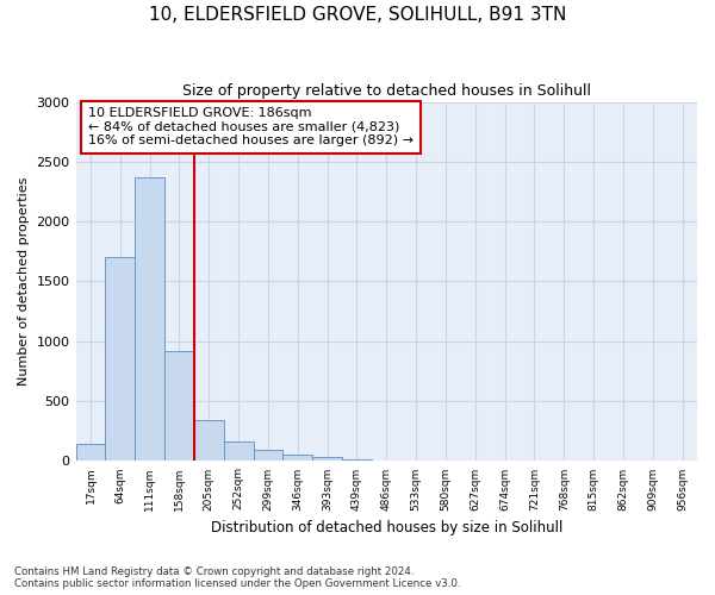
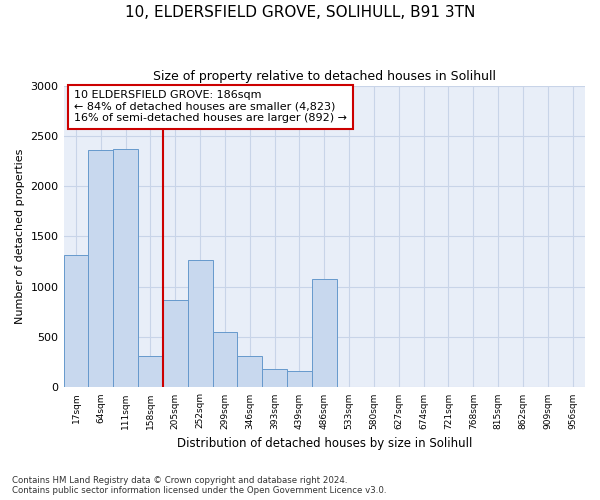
17sqm: 140 -> 1320
64sqm: 1700 -> 2360
158sqm: 920 -> 310
205sqm: 340 -> 870
252sqm: 160 -> 1270
299sqm: 90 -> 550
346sqm: 50 -> 310
393sqm: 30 -> 180
439sqm: 20 -> 160
486sqm: 0 -> 1080
